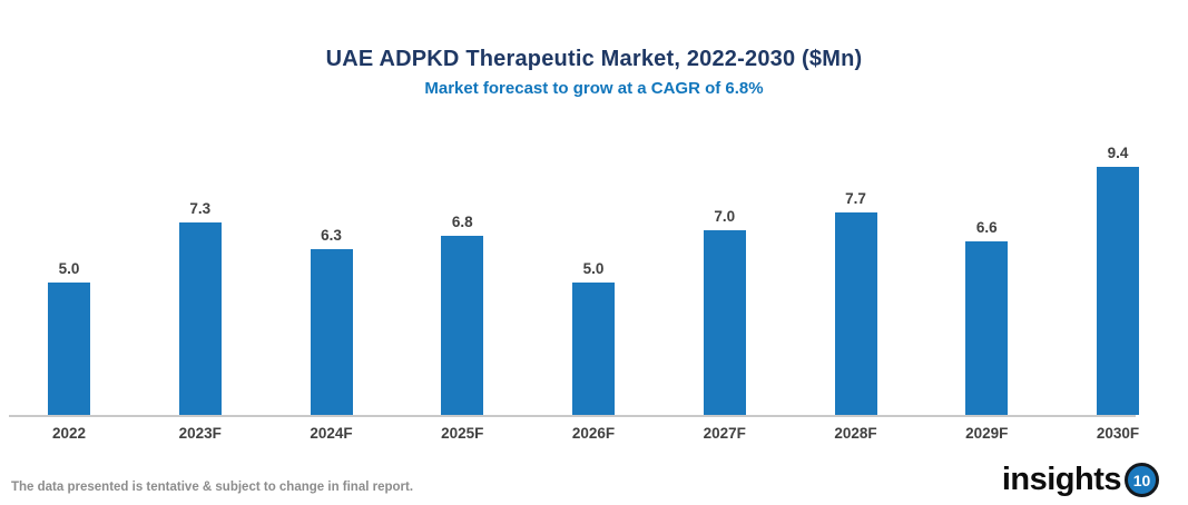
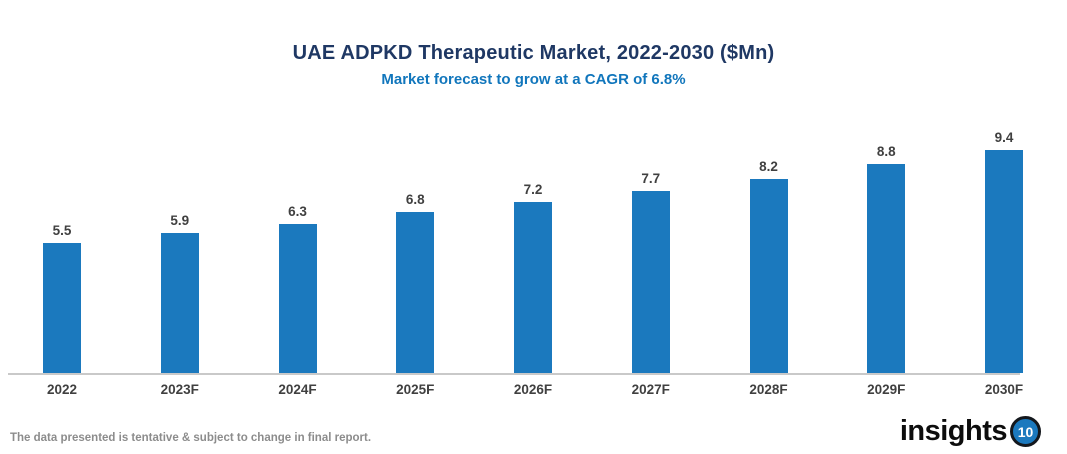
2022: 5.0 -> 5.5
2023F: 7.3 -> 5.9
2026F: 5.0 -> 7.2
2027F: 7.0 -> 7.7
2028F: 7.7 -> 8.2
2029F: 6.6 -> 8.8
